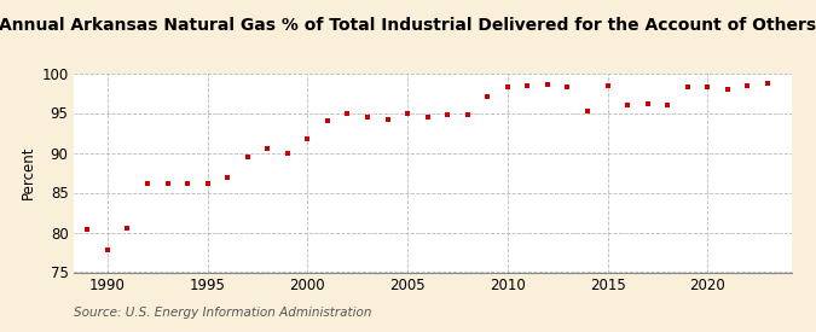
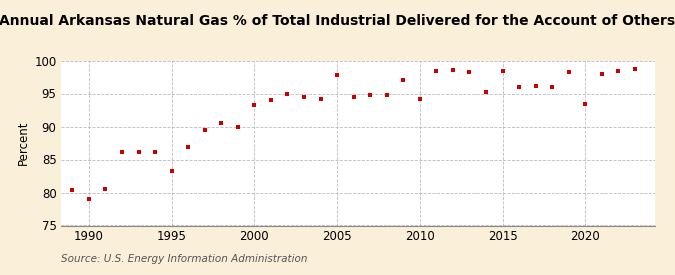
1990: 77.8 -> 79.0
1995: 86.2 -> 83.2
2000: 91.7 -> 93.2
2005: 95.0 -> 97.8
2010: 98.2 -> 94.2
2020: 98.2 -> 93.4
